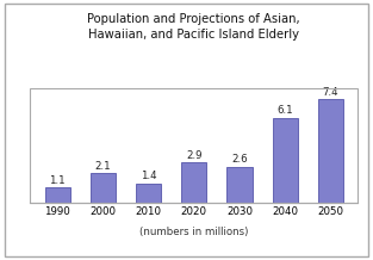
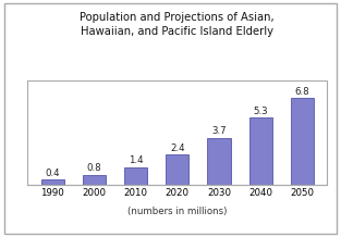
1990: 1.1 -> 0.4
2000: 2.1 -> 0.8
2020: 2.9 -> 2.4
2030: 2.6 -> 3.7
2040: 6.1 -> 5.3
2050: 7.4 -> 6.8
